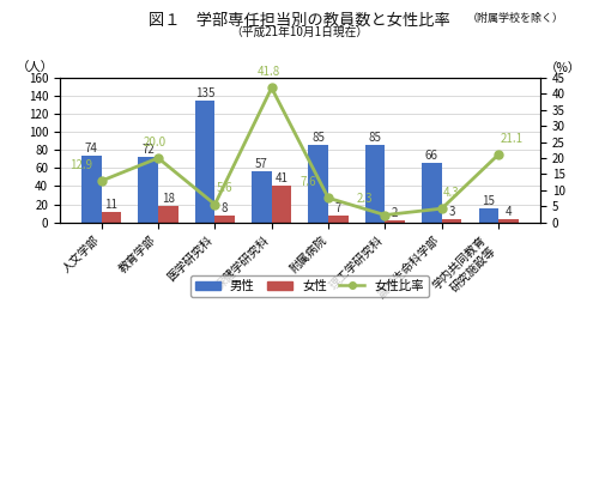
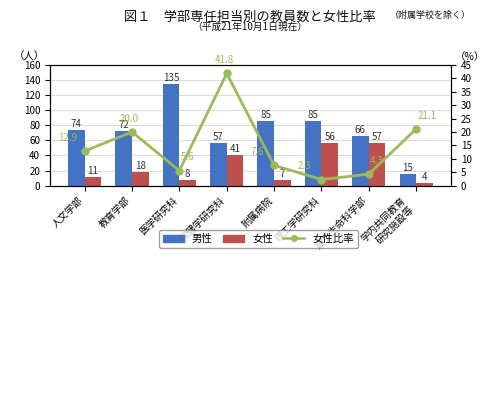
女性/理工学研究科: 2 -> 56
女性/農学生命科学部: 3 -> 57
